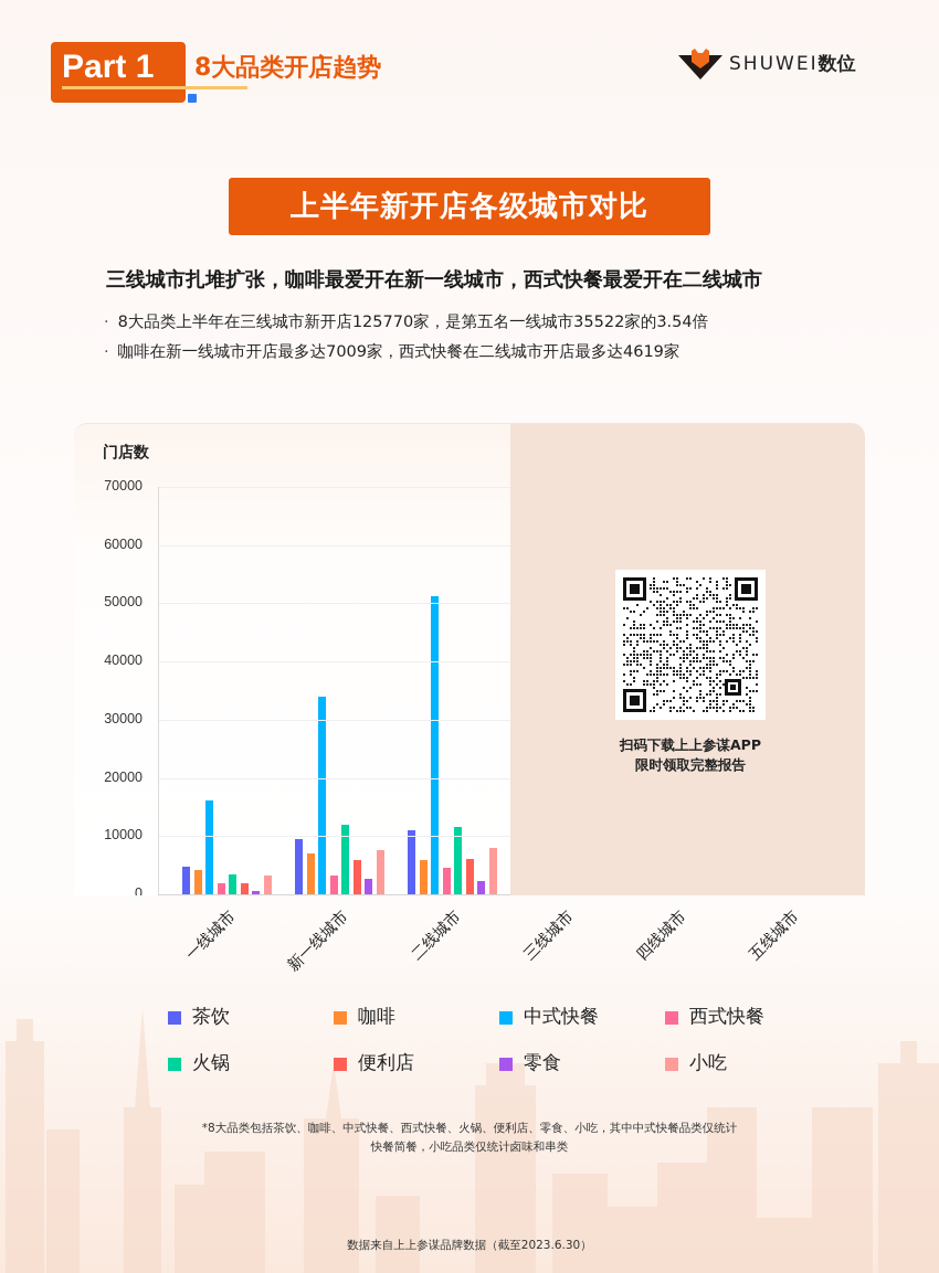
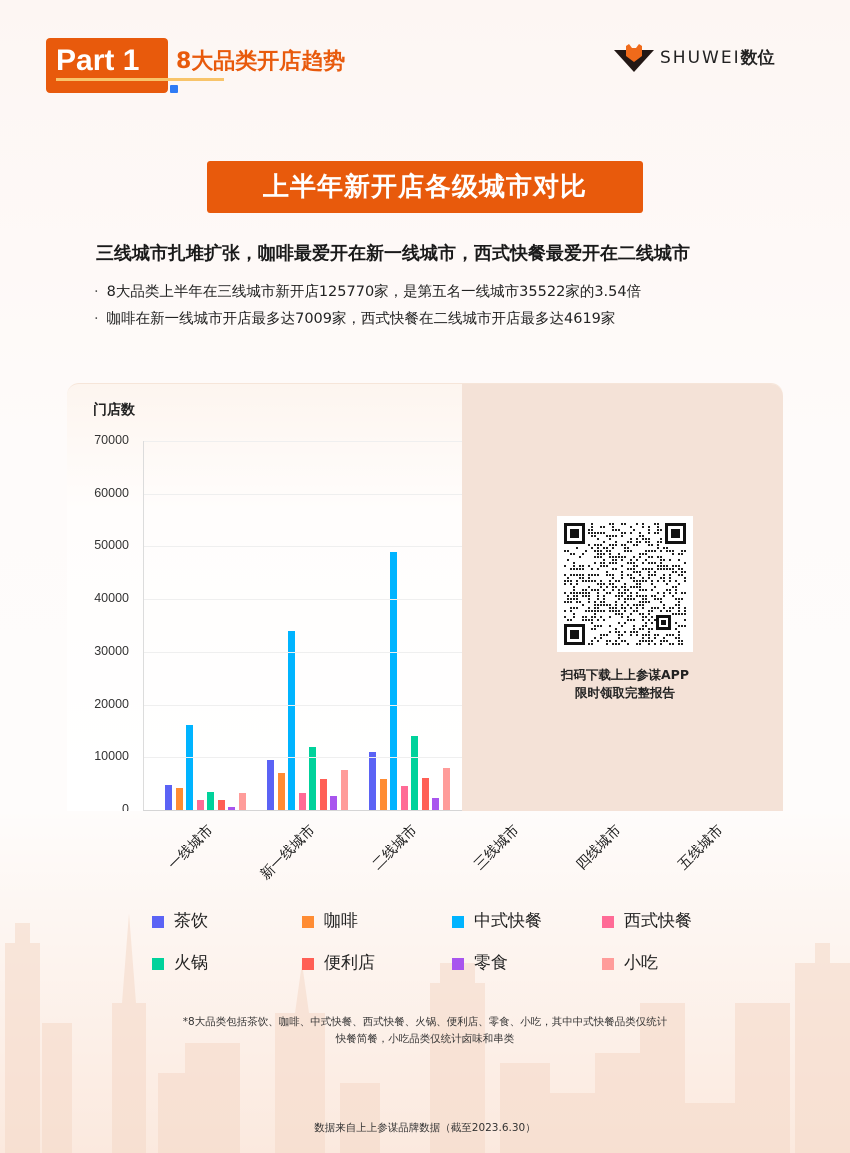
中式快餐/二线城市: 51000 -> 49000
火锅/二线城市: 12000 -> 14000
